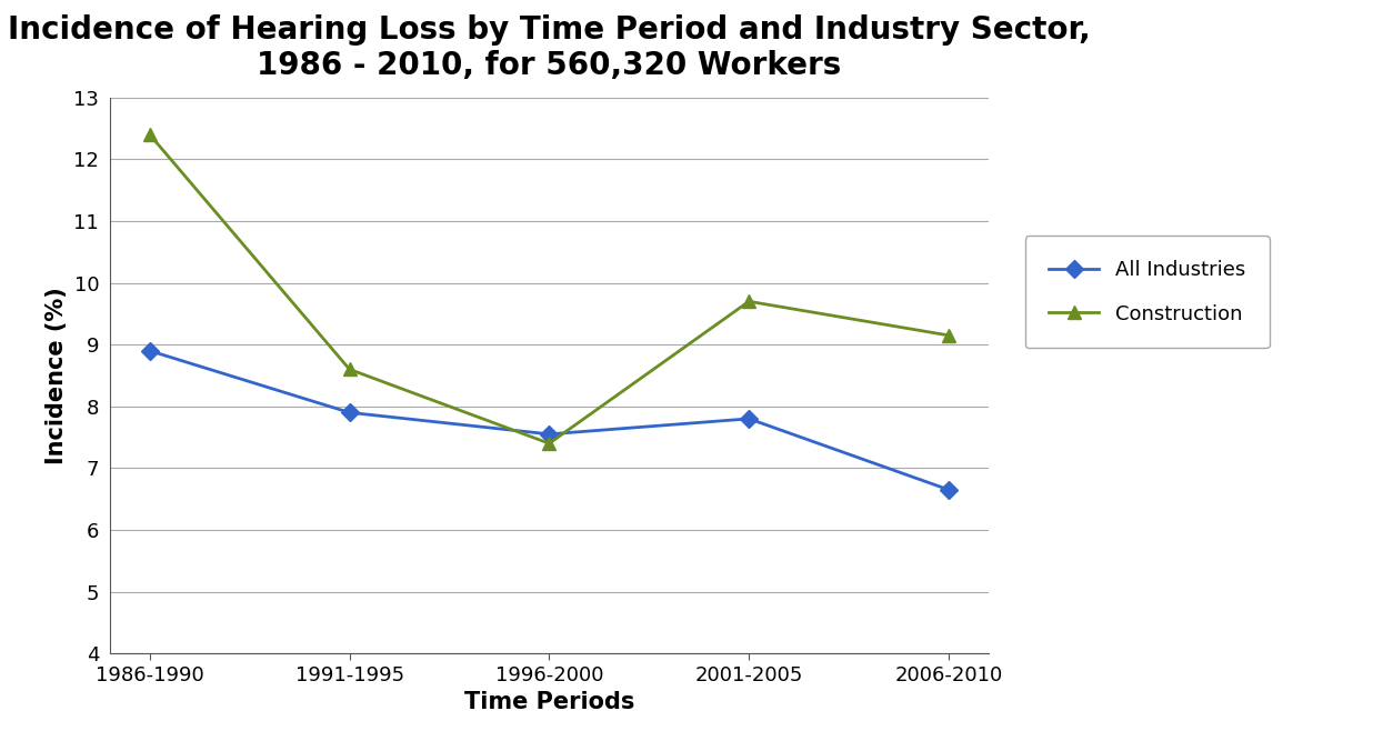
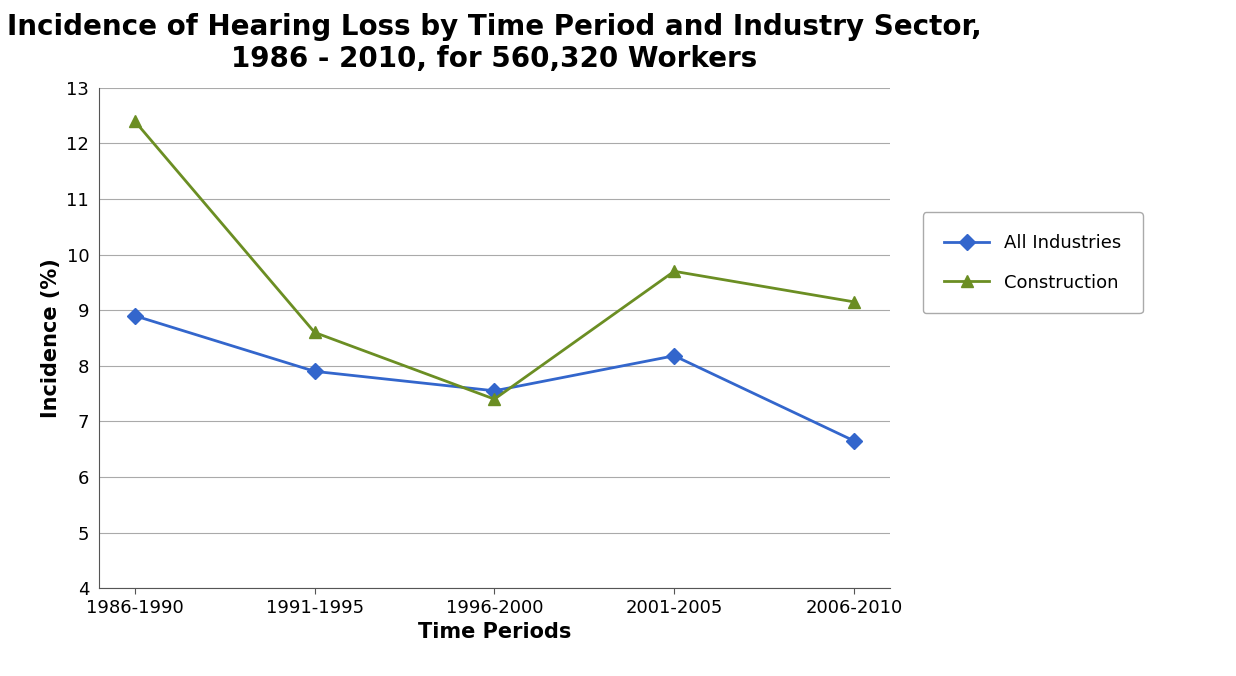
All Industries/2001-2005: 7.80 -> 8.18
